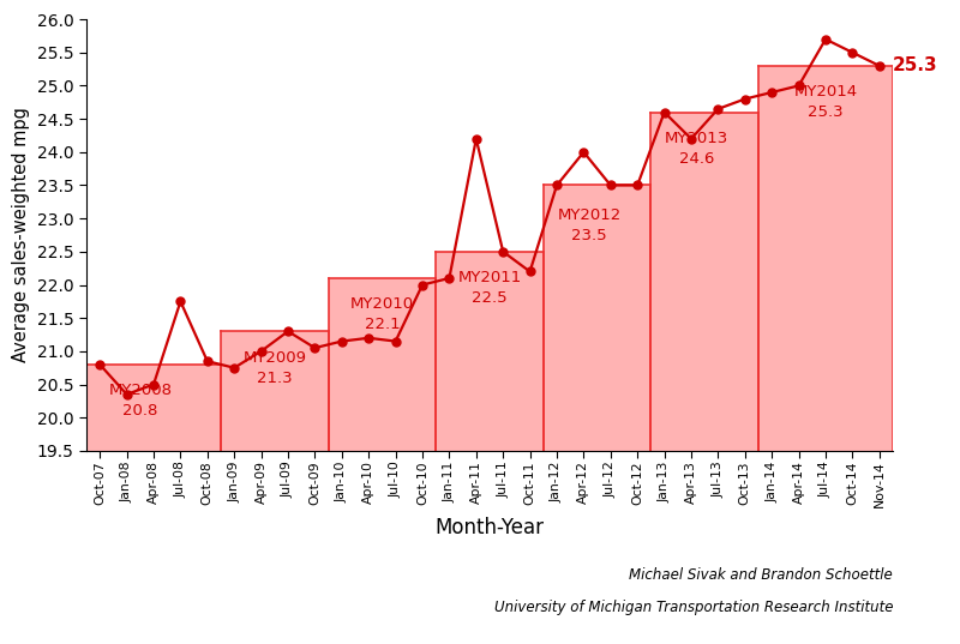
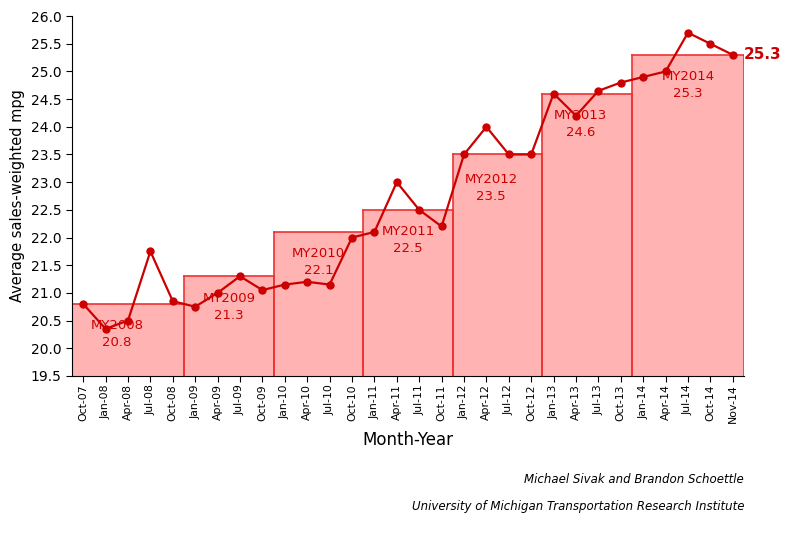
Apr-11: 24.20 -> 23.00
